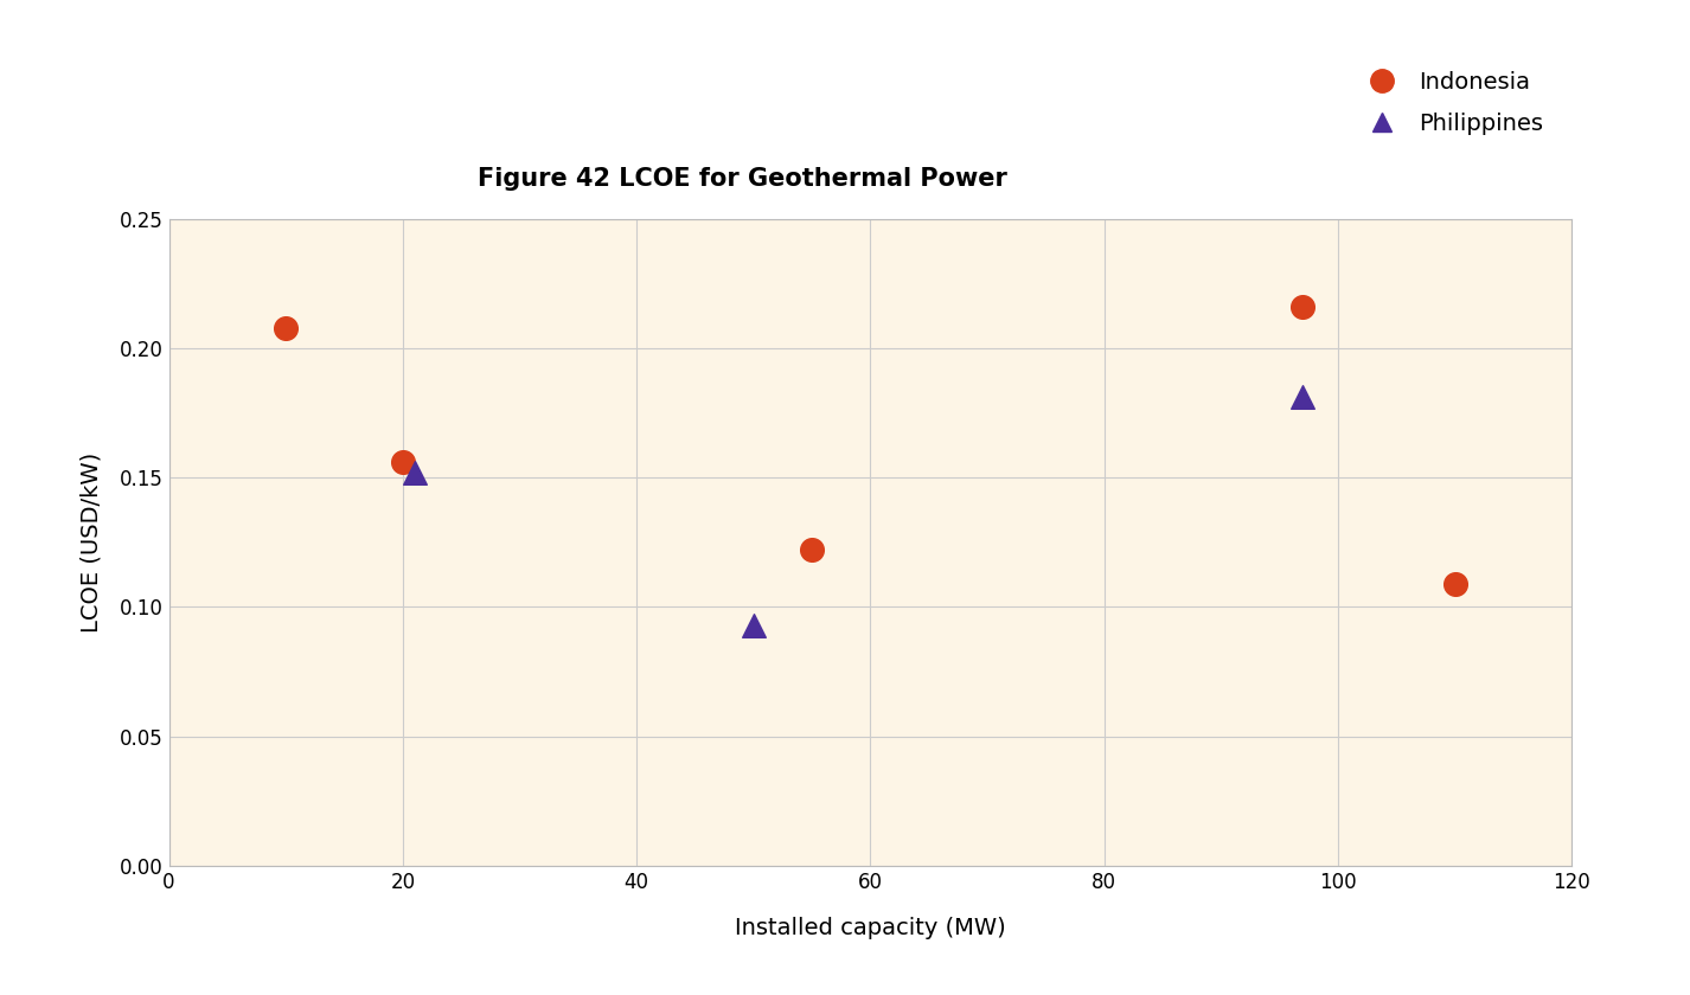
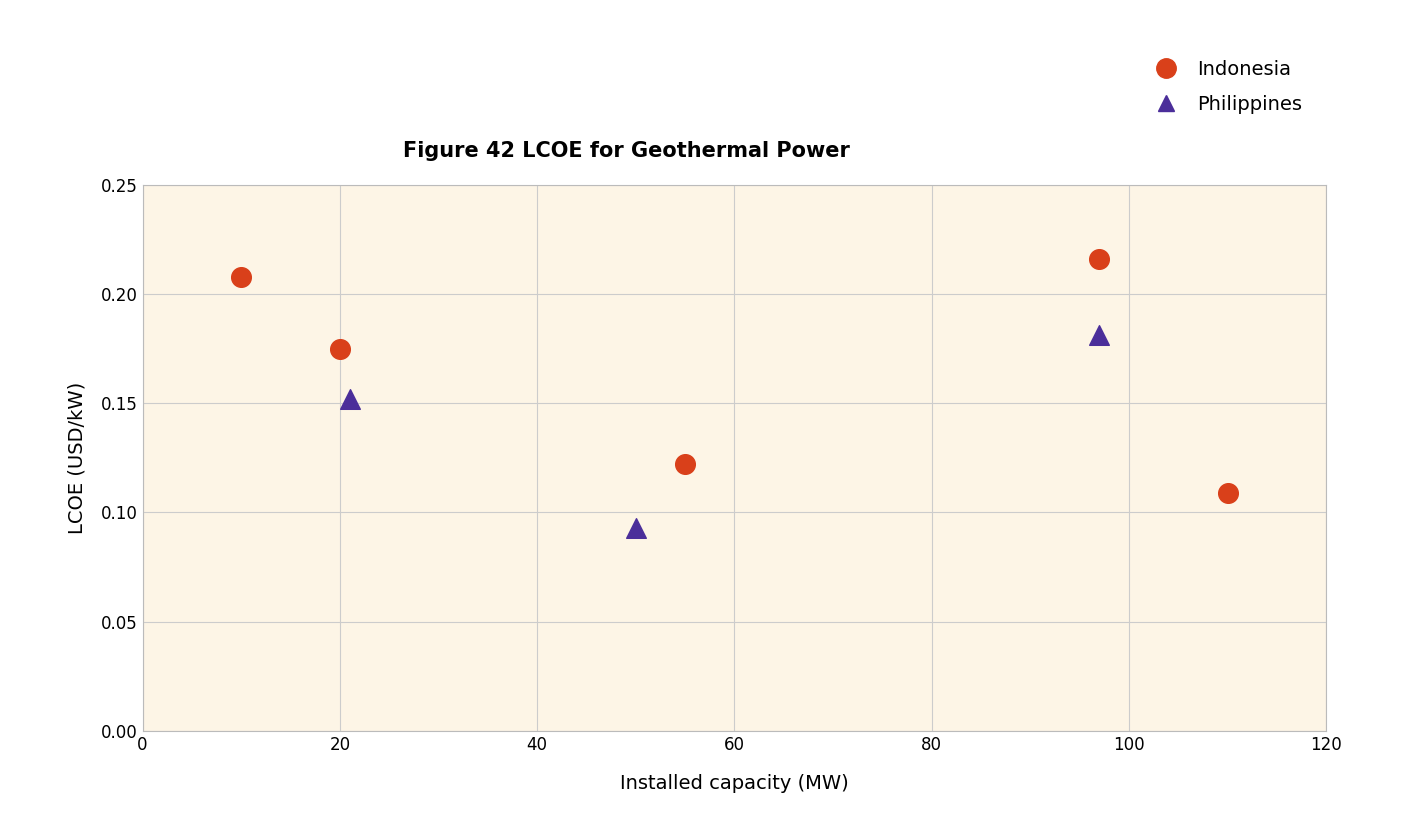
Indonesia/20: 0.156 -> 0.175
